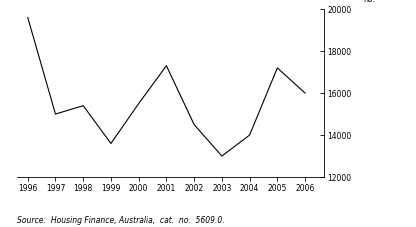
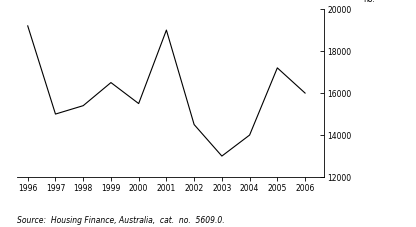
1996: 19600 -> 19200
1999: 13600 -> 16500
2001: 17300 -> 19000
